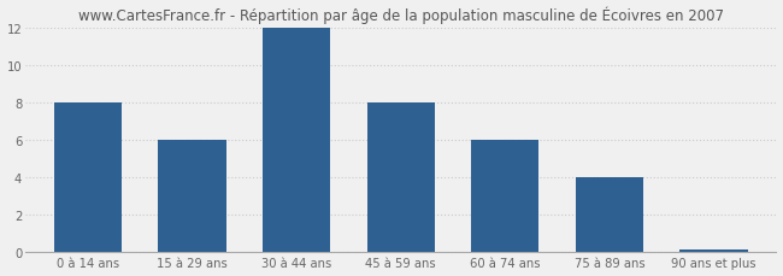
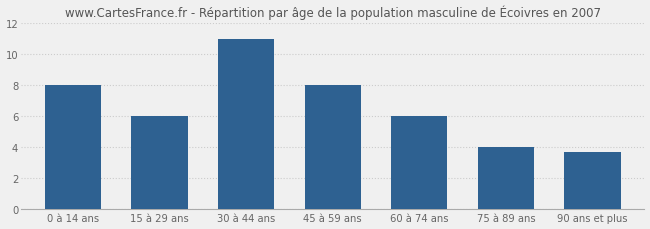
30 à 44 ans: 12.0 -> 11.0
90 ans et plus: 0.1 -> 3.7
